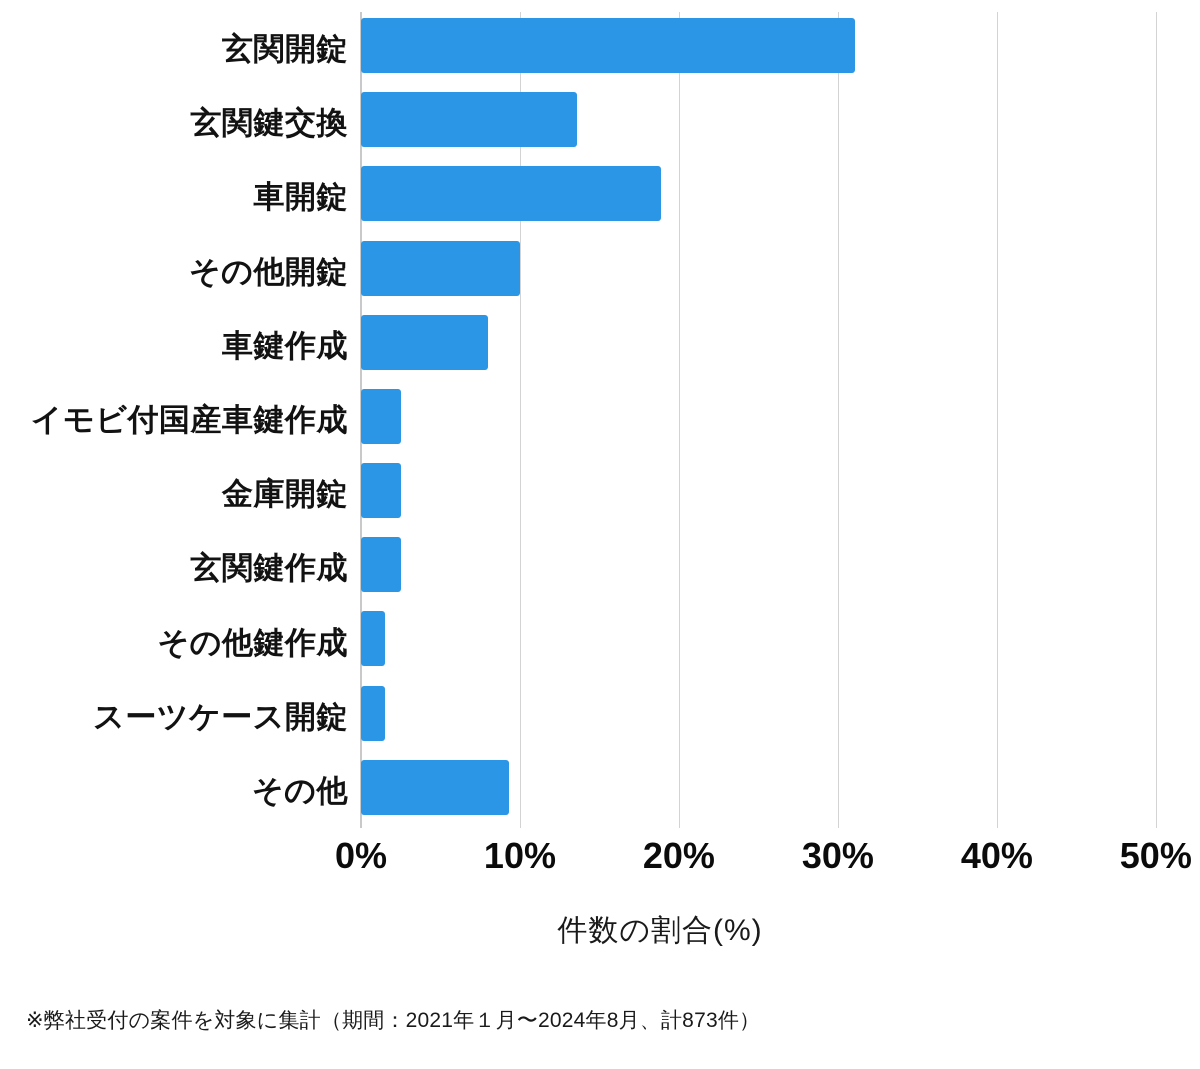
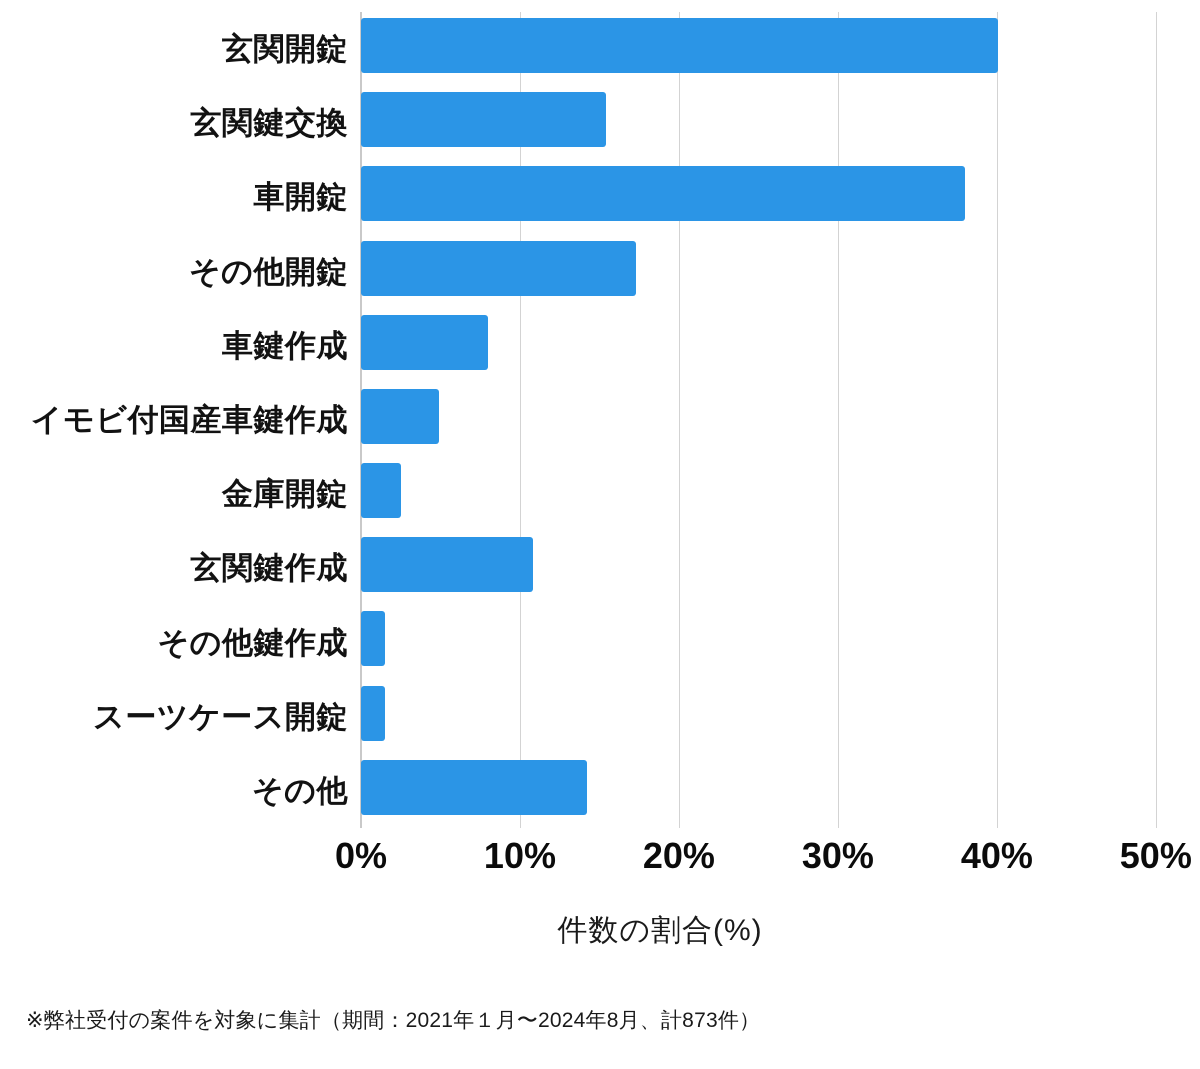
玄関開錠: 31.1% -> 40.1%
玄関鍵交換: 13.6% -> 15.4%
車開錠: 18.9% -> 38.0%
その他開錠: 10.0% -> 17.3%
イモビ付国産車鍵作成: 2.5% -> 4.9%
玄関鍵作成: 2.5% -> 10.8%
その他: 9.3% -> 14.2%
